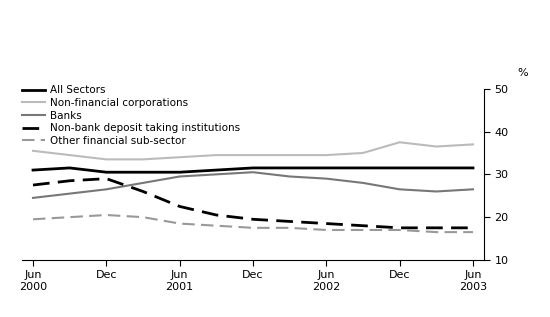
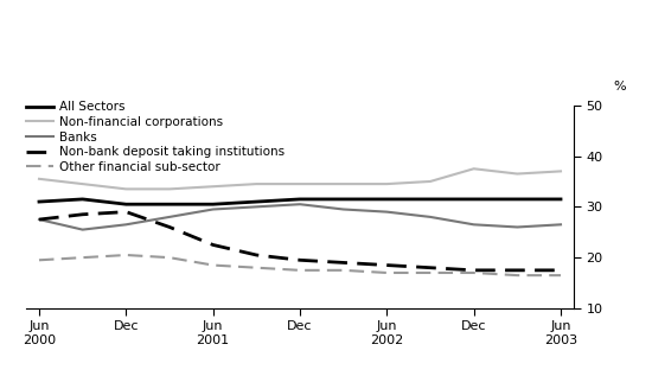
Banks/Jun 2000: 24.5 -> 27.5
